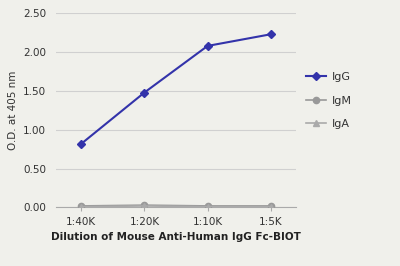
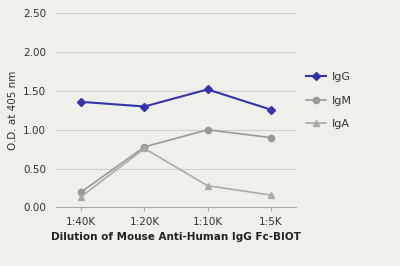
IgG/1:40K: 0.82 -> 1.36
IgM/1:40K: 0.02 -> 0.20
IgA/1:40K: 0.01 -> 0.14
IgG/1:20K: 1.48 -> 1.30
IgM/1:20K: 0.03 -> 0.78
IgA/1:20K: 0.02 -> 0.76
IgG/1:10K: 2.08 -> 1.52
IgM/1:10K: 0.02 -> 1.00
IgA/1:10K: 0.01 -> 0.28
IgG/1:5K: 2.23 -> 1.26
IgM/1:5K: 0.02 -> 0.90
IgA/1:5K: 0.01 -> 0.16
